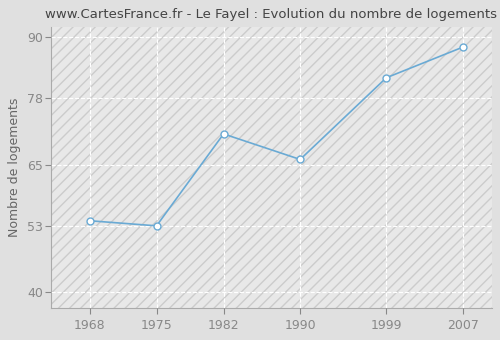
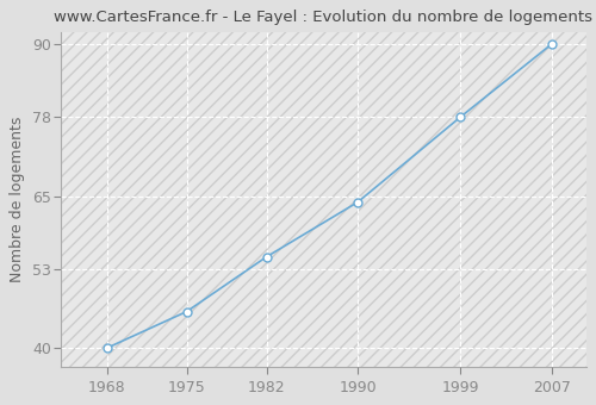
1968: 54 -> 40
1975: 53 -> 46
1982: 71 -> 55
1990: 66 -> 64
1999: 82 -> 78
2007: 88 -> 90
